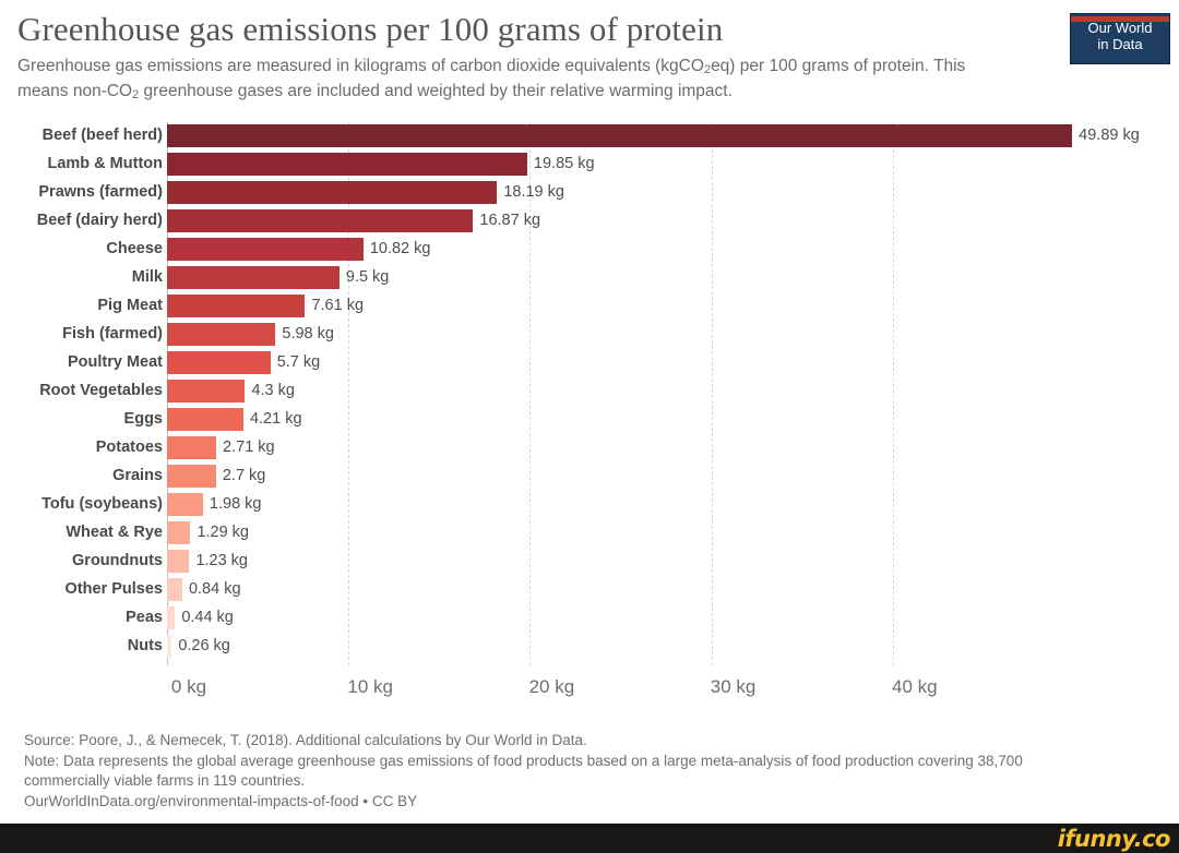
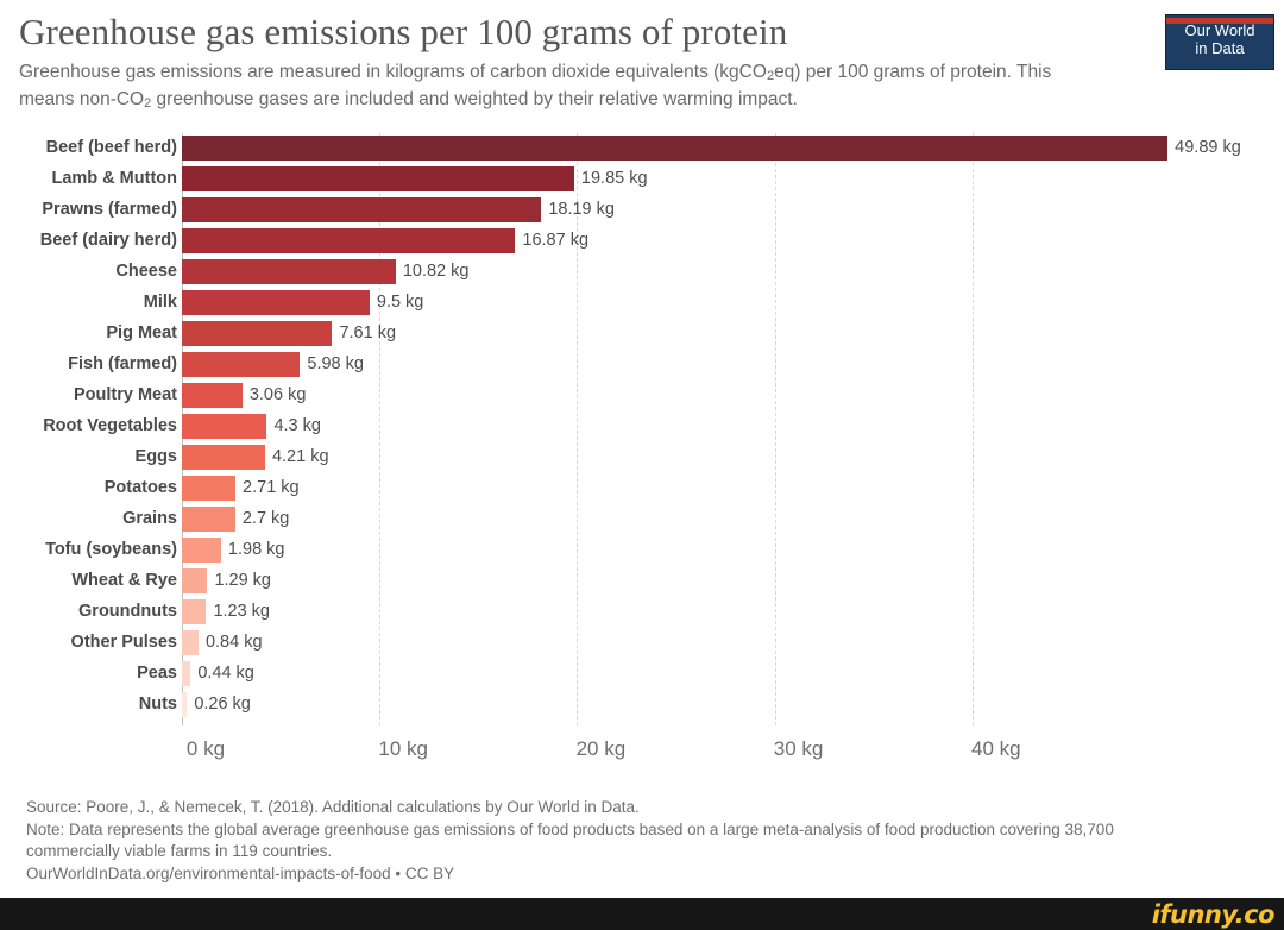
Poultry Meat: 5.7 -> 3.06
